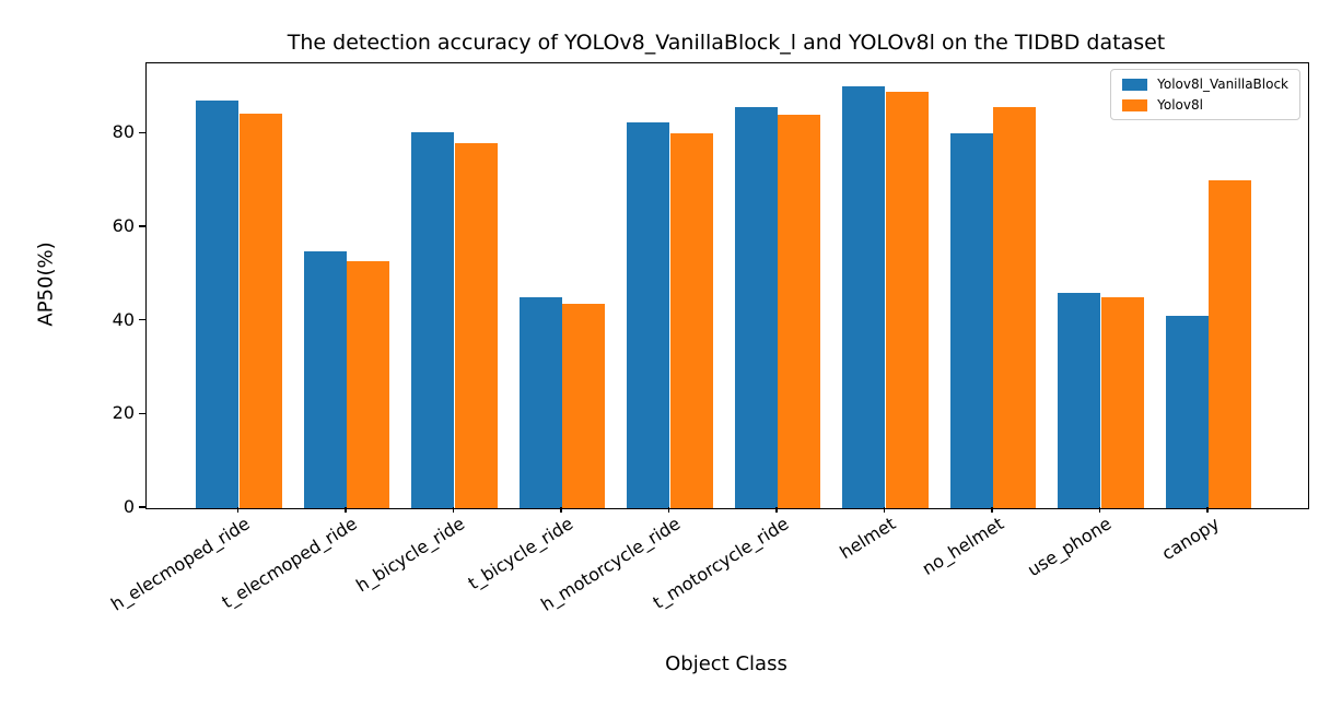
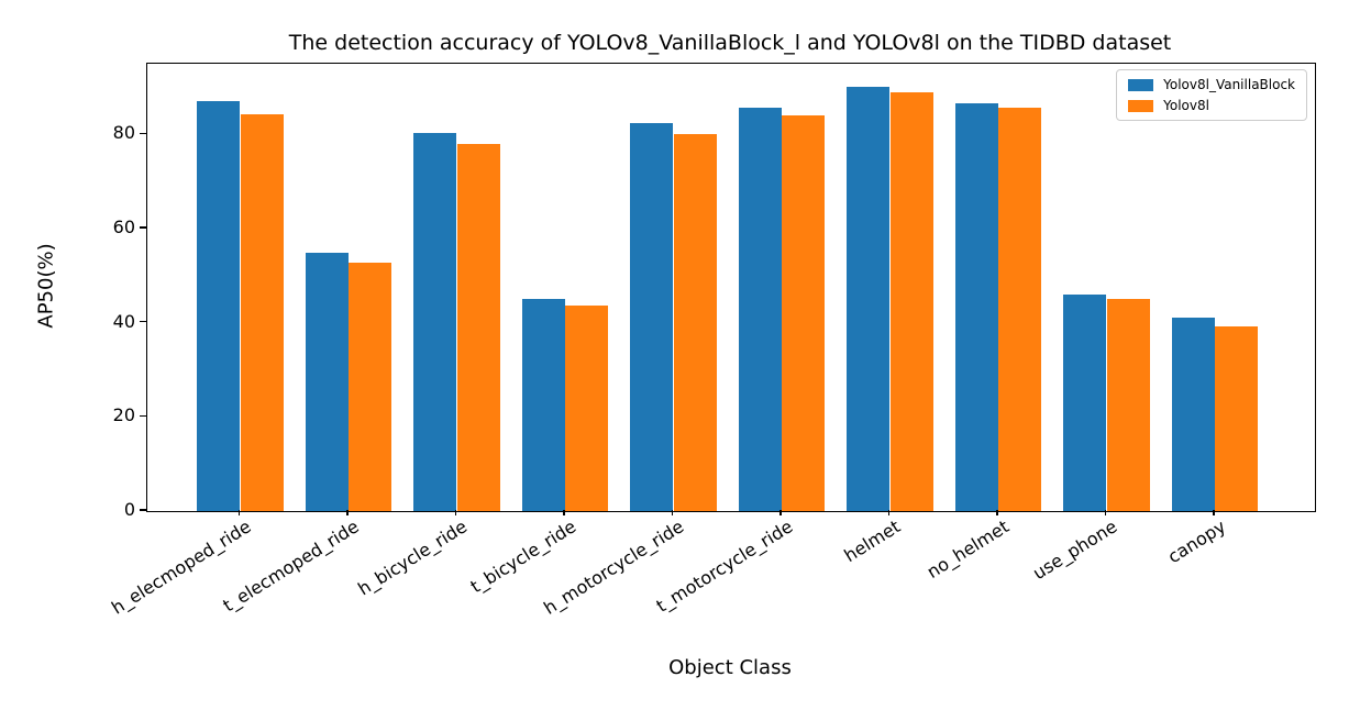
Yolov8l_VanillaBlock/no_helmet: 80 -> 86
Yolov8l/canopy: 70 -> 39
